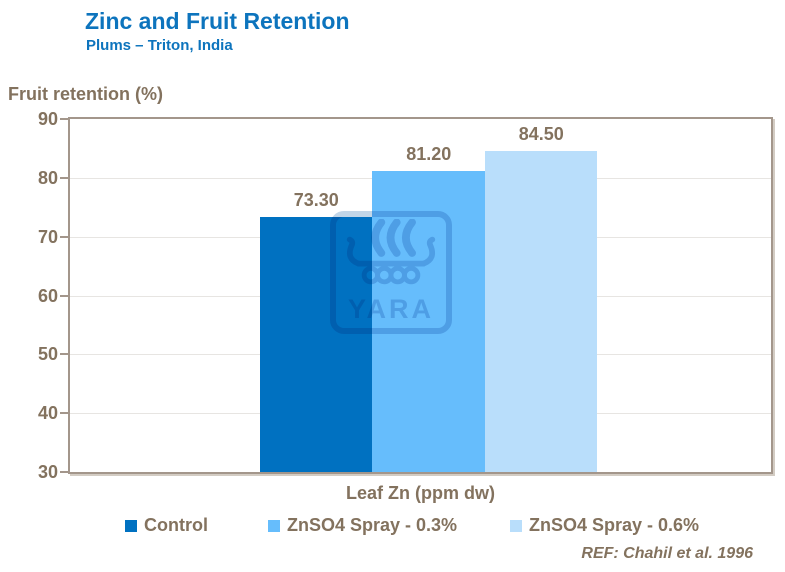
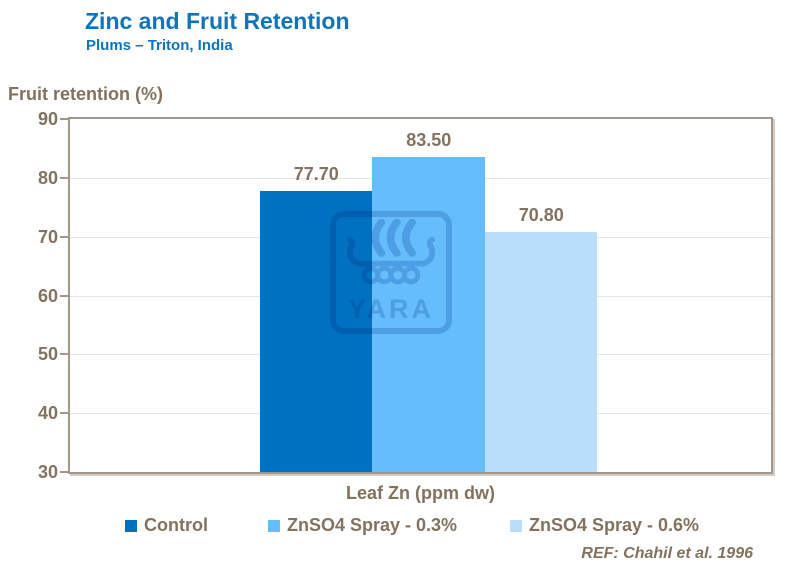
Control: 73.30 -> 77.70
ZnSO4 Spray - 0.3%: 81.20 -> 83.50
ZnSO4 Spray - 0.6%: 84.50 -> 70.80
